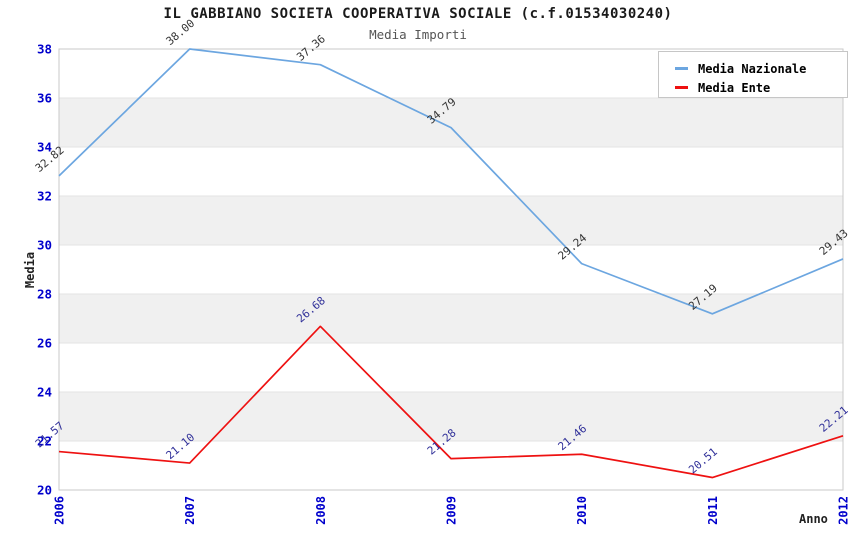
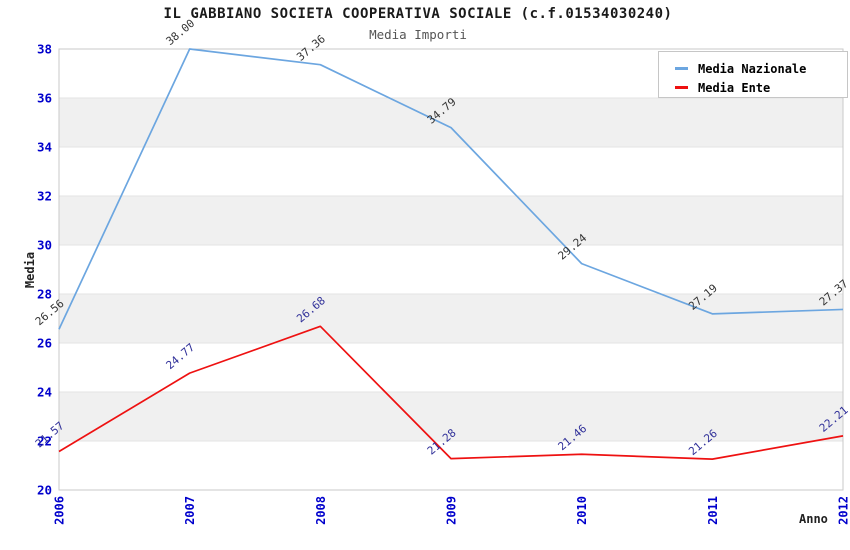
Media Nazionale/2006: 32.82 -> 26.56
Media Ente/2007: 21.10 -> 24.77
Media Ente/2011: 20.51 -> 21.26
Media Nazionale/2012: 29.43 -> 27.37
